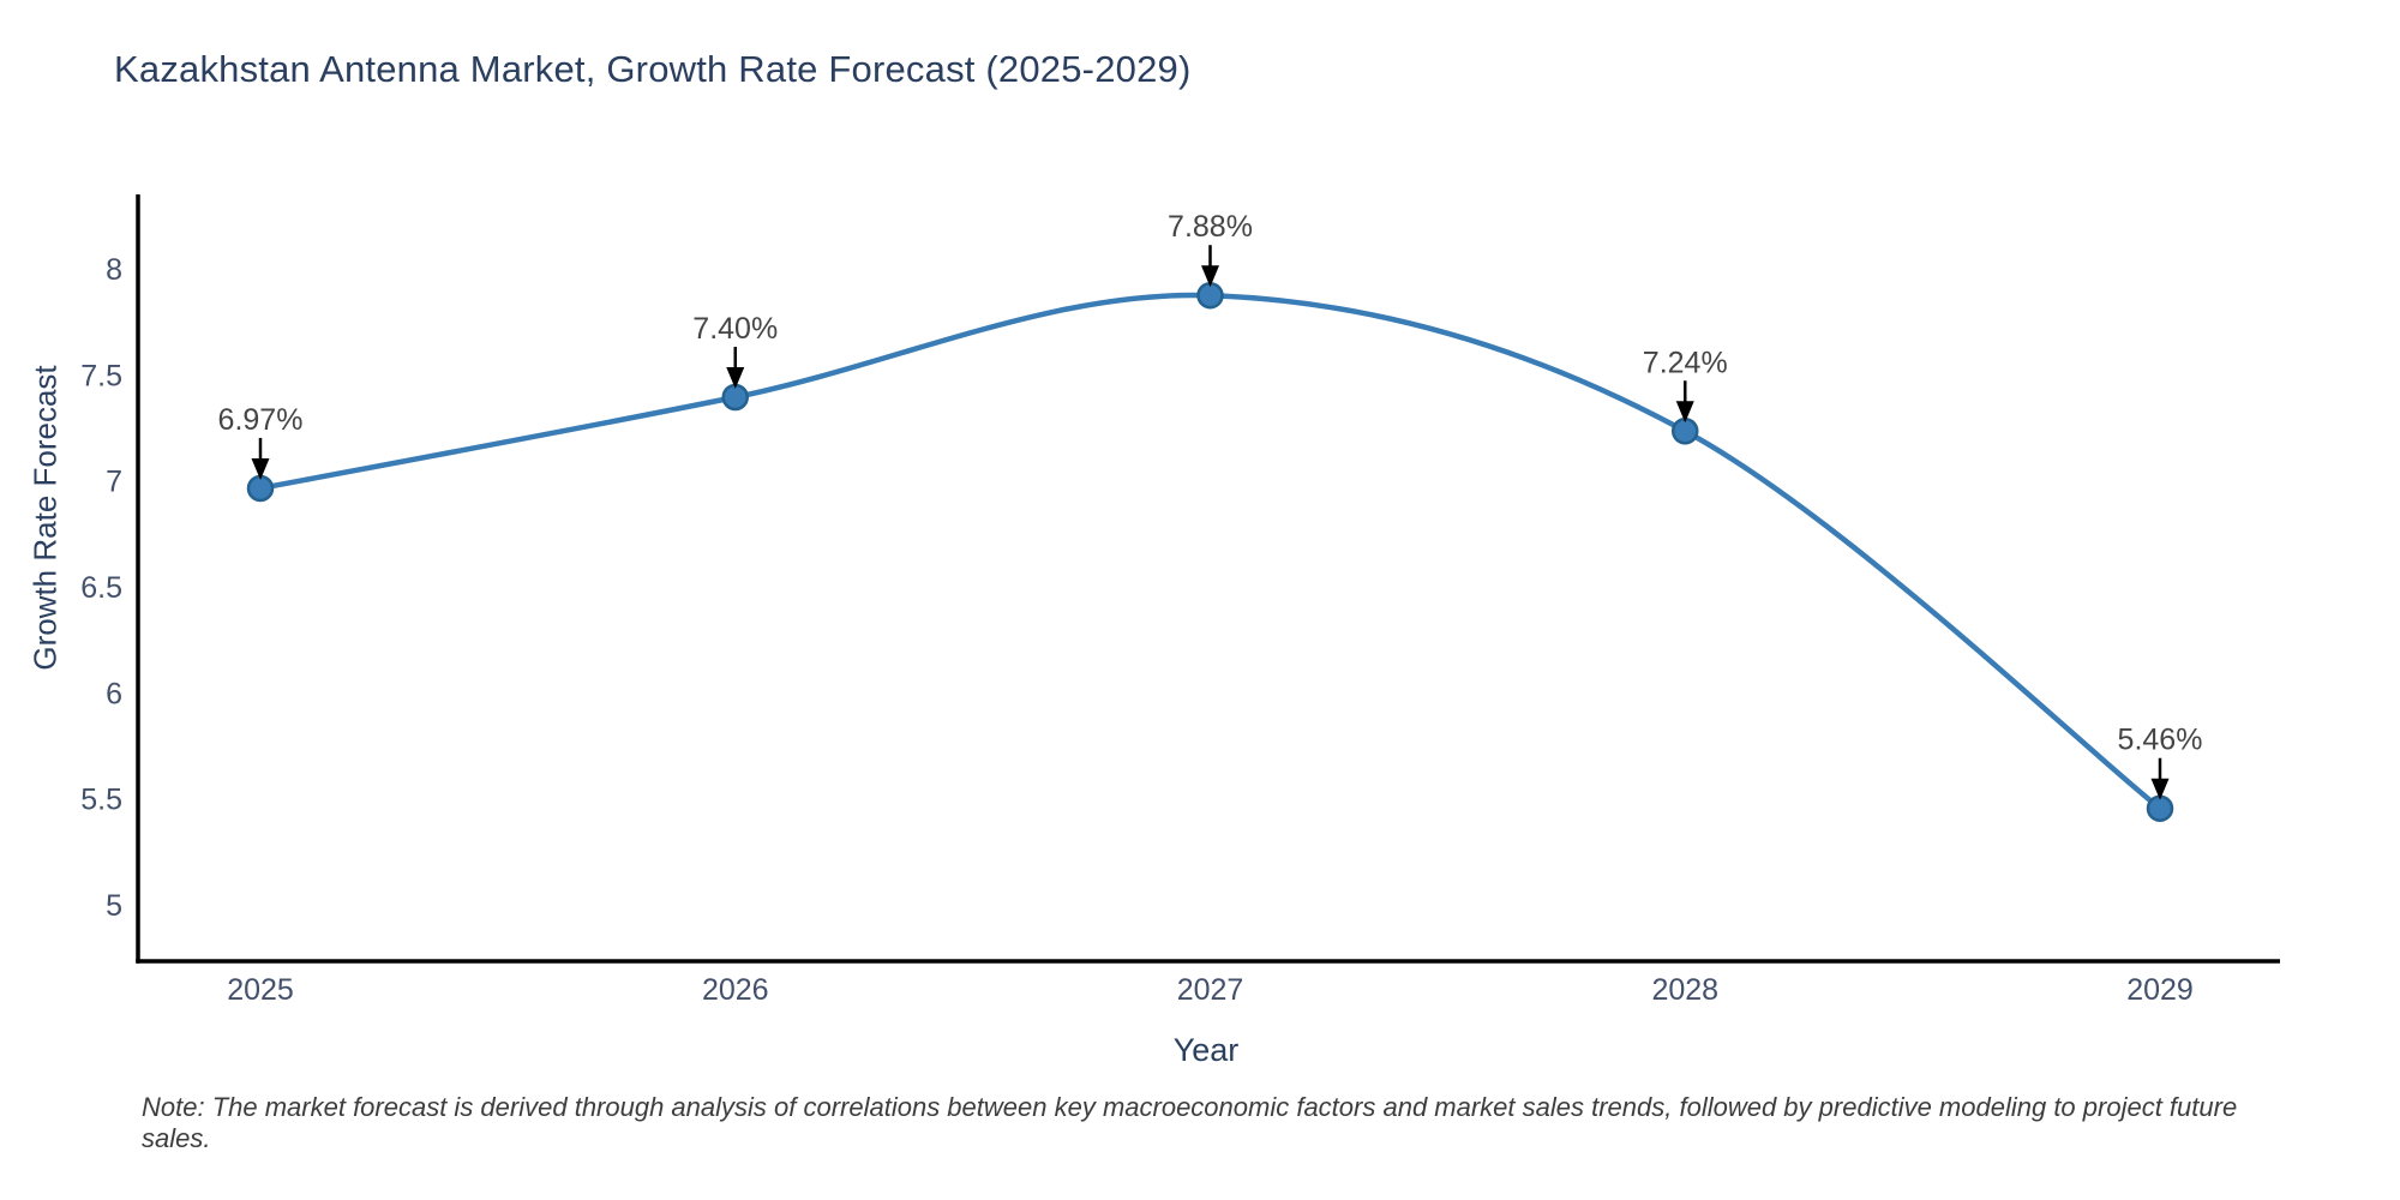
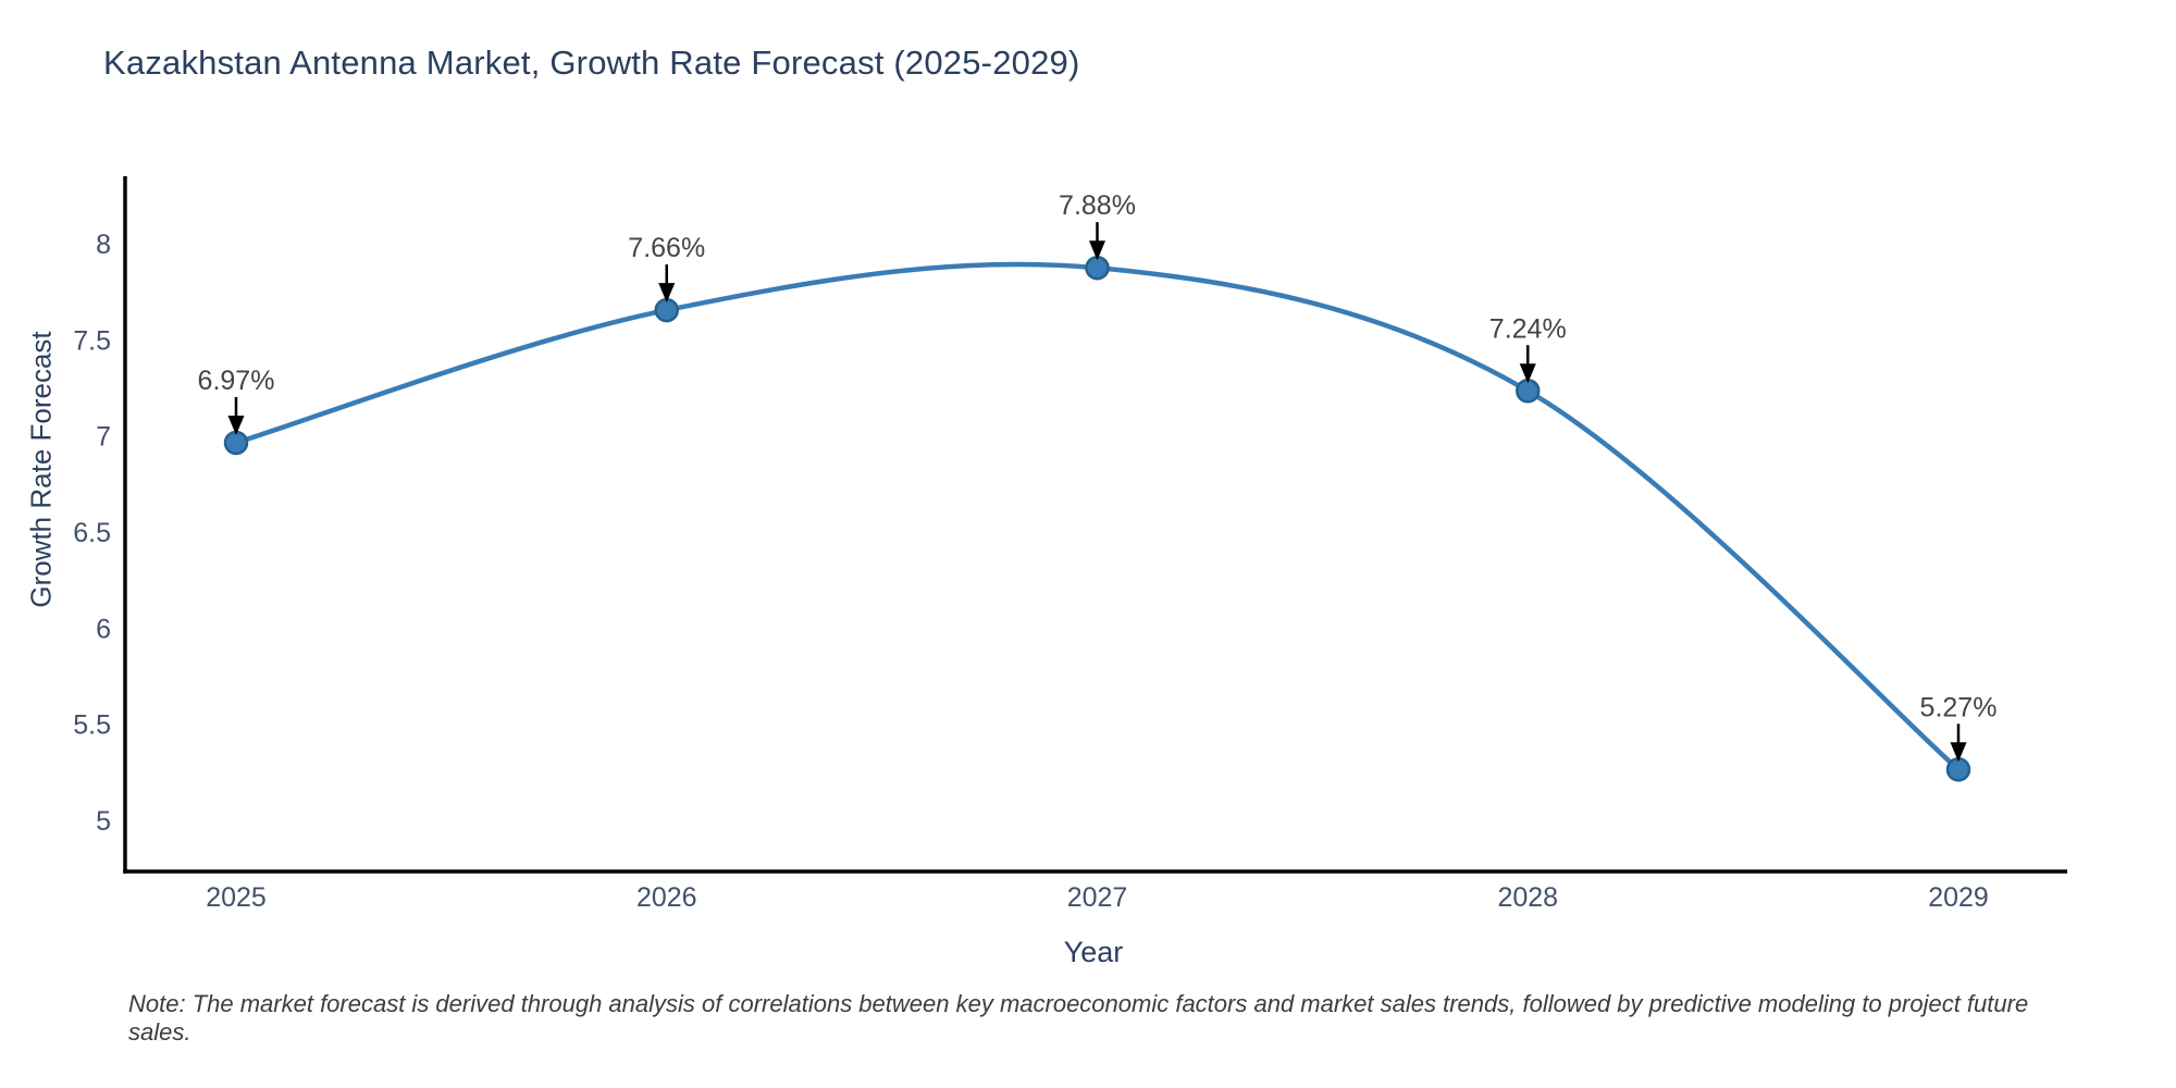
2026: 7.40% -> 7.66%
2029: 5.46% -> 5.27%
